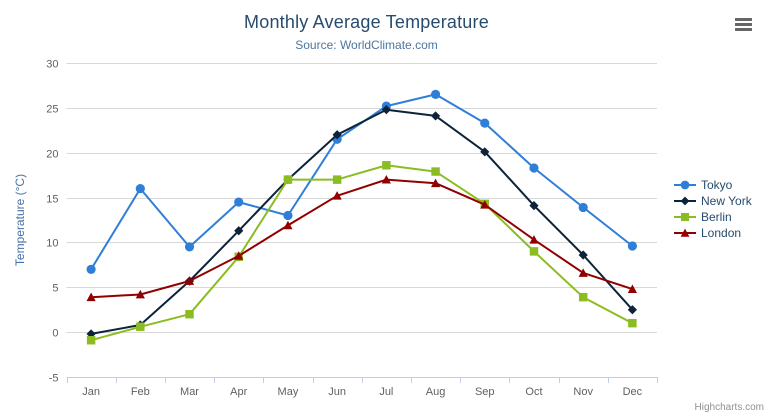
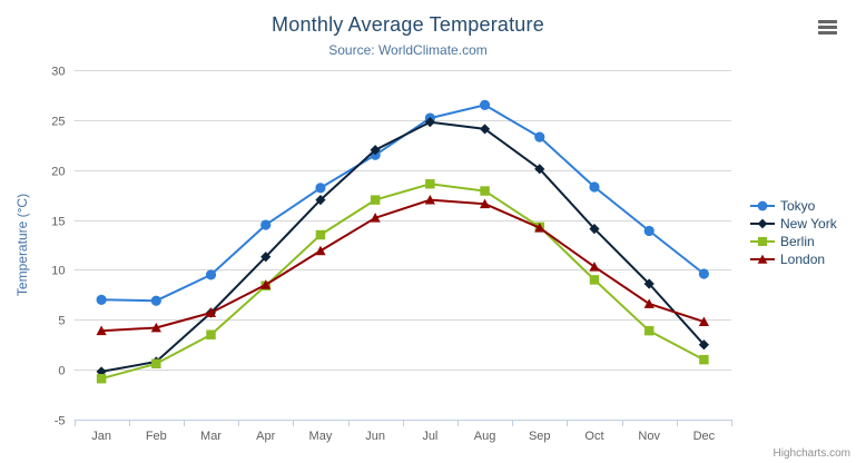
Tokyo/Feb: 16 -> 7
Berlin/Mar: 2 -> 4
Tokyo/May: 13 -> 18
Berlin/May: 17 -> 14
